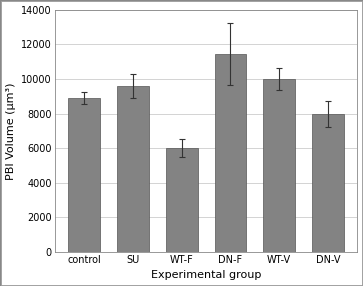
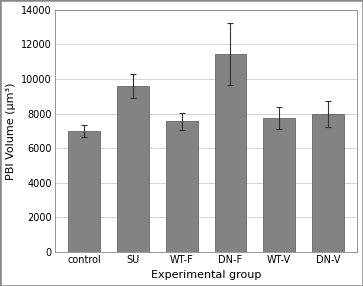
control: 8900 -> 7000
WT-F: 6000 -> 7600
WT-V: 10000 -> 7800
